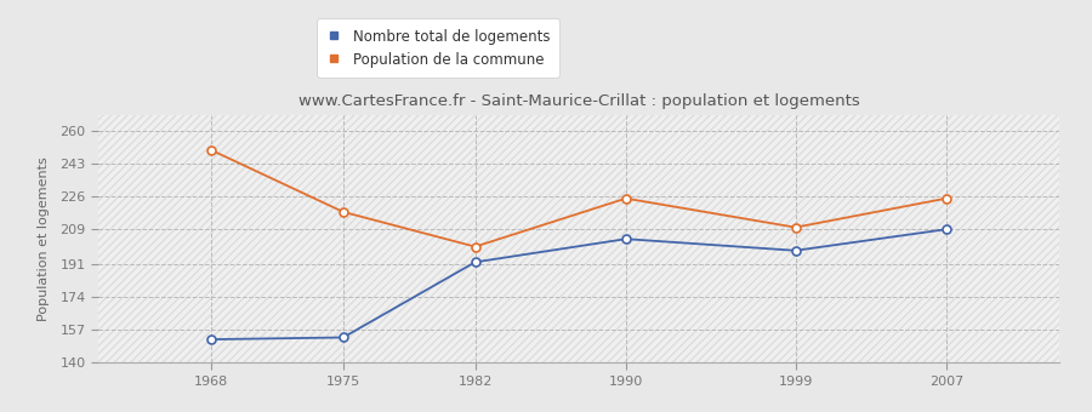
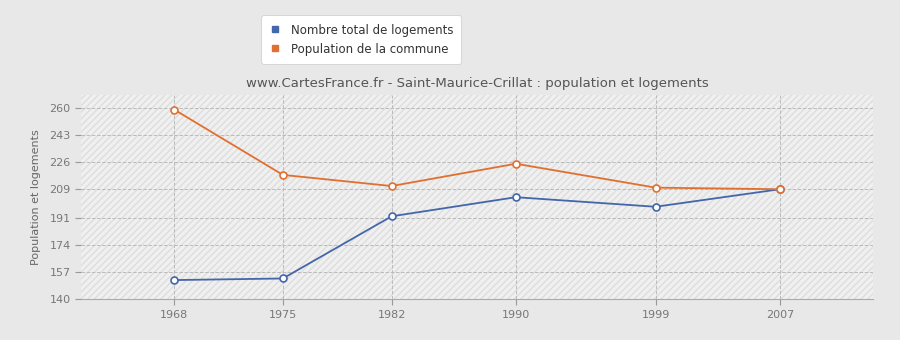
Population de la commune/1968: 250 -> 259
Population de la commune/1982: 200 -> 211
Population de la commune/2007: 225 -> 209
